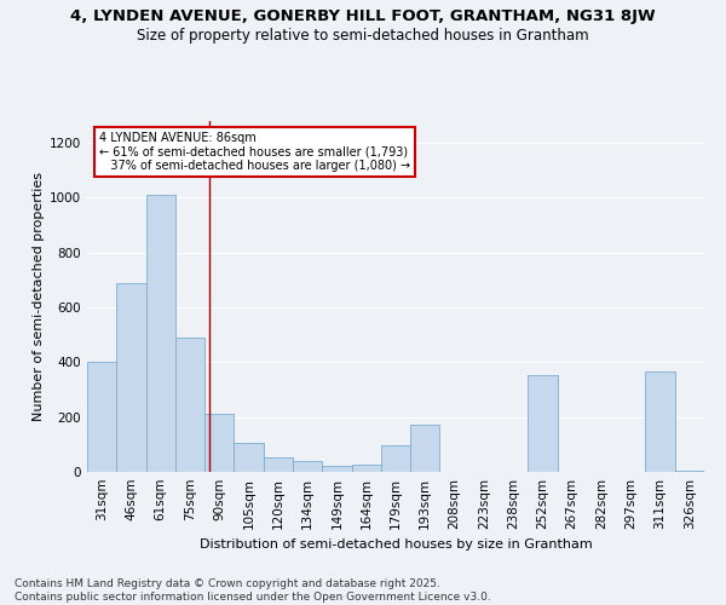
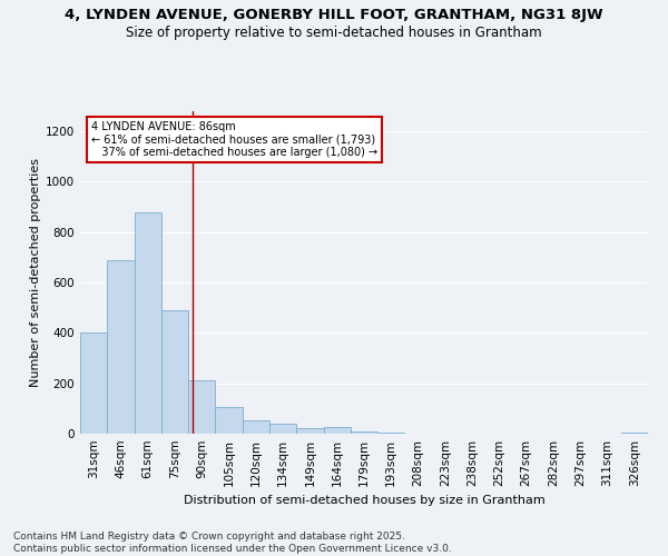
61sqm: 1010 -> 880
179sqm: 95 -> 8
193sqm: 170 -> 5
252sqm: 355 -> 2
311sqm: 365 -> 2
